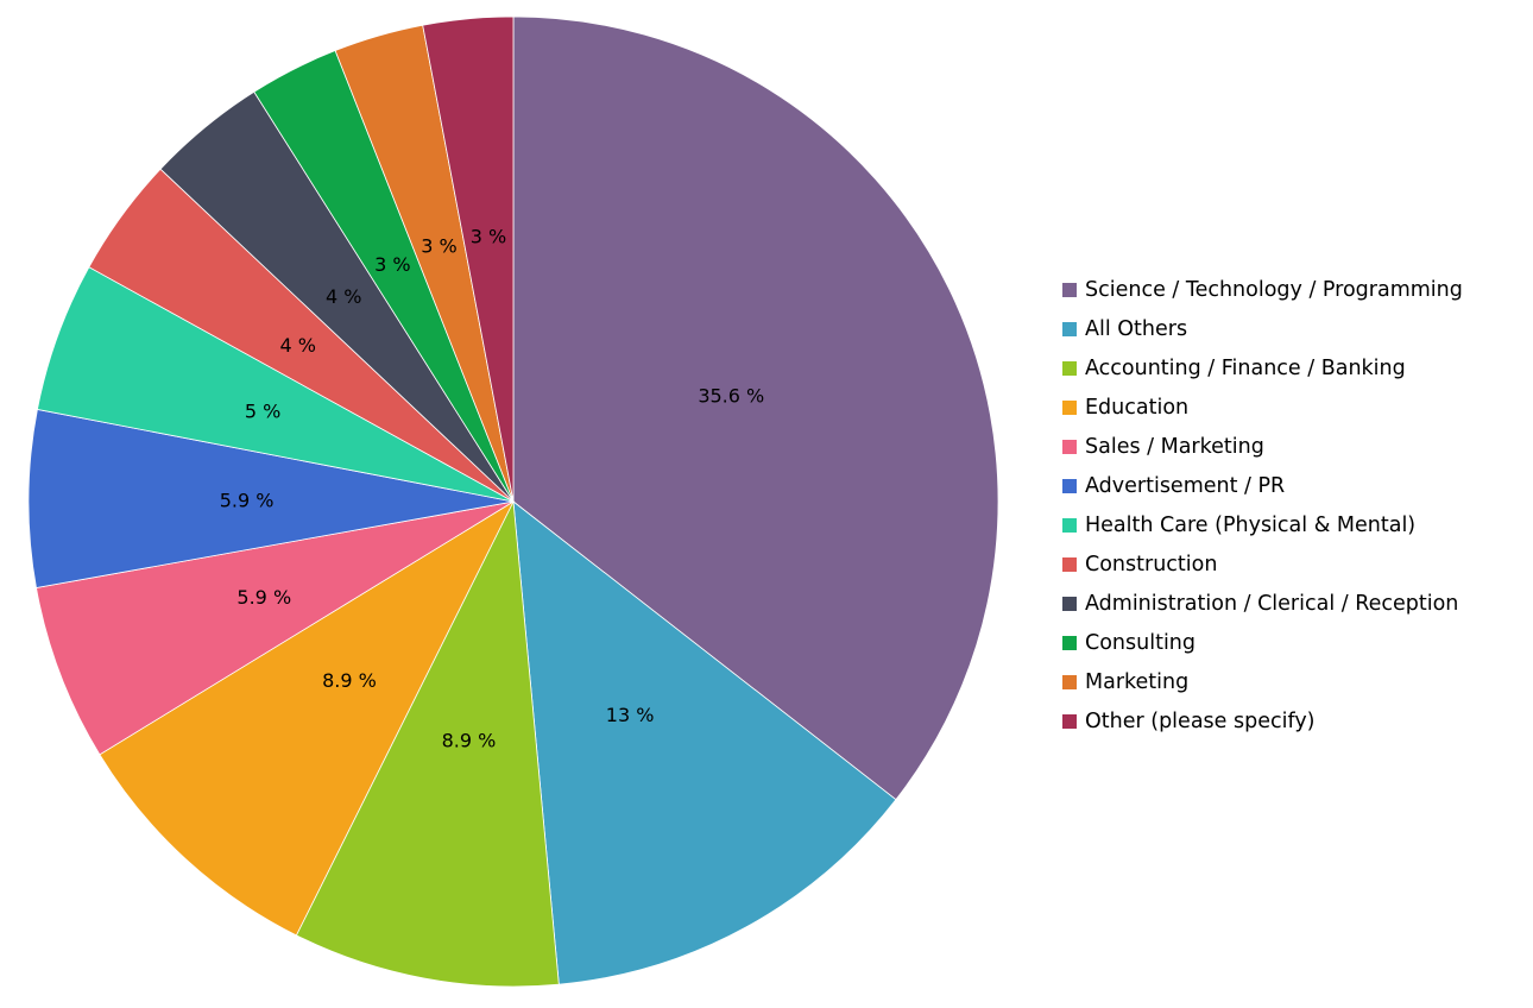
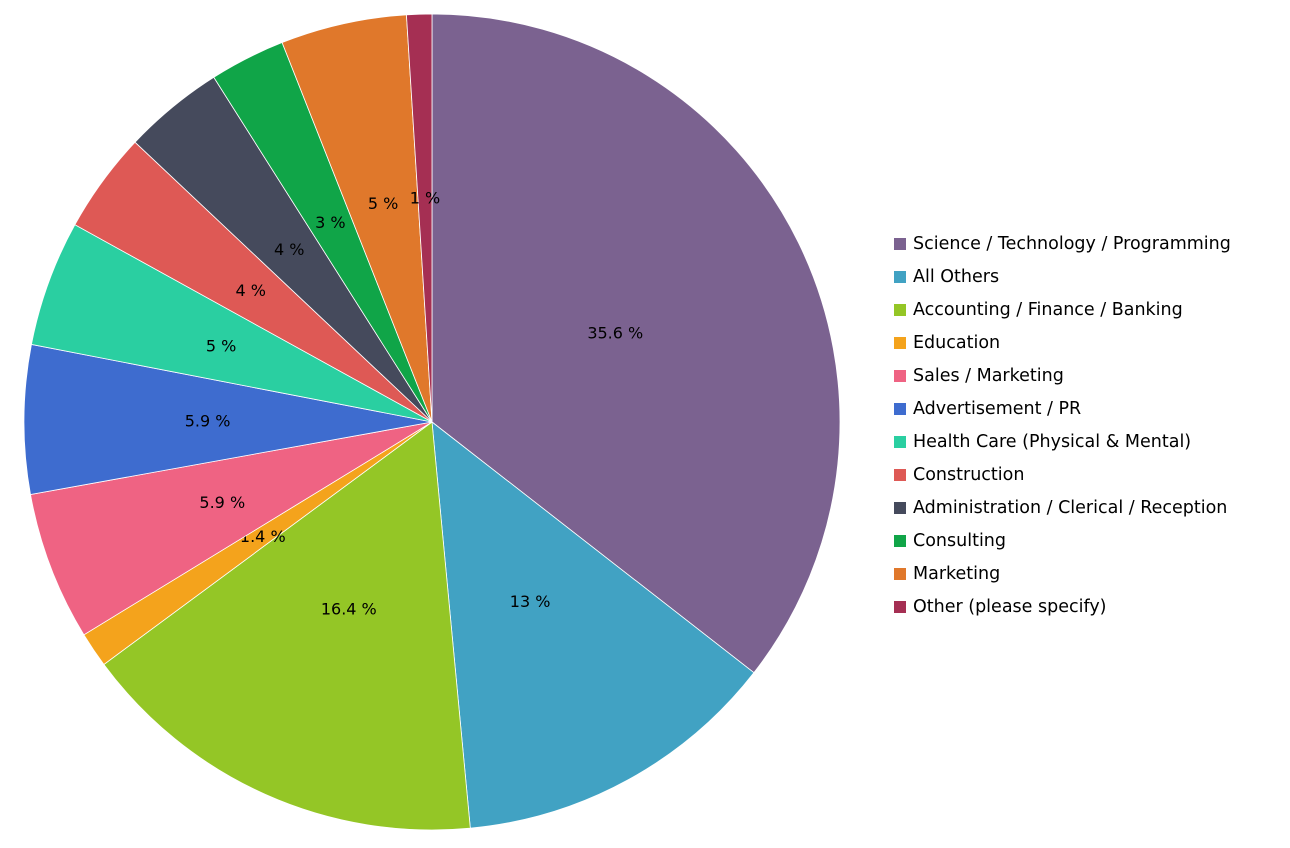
Accounting / Finance / Banking: 8.9 -> 16.4
Education: 8.9 -> 1.4
Marketing: 3 -> 5
Other (please specify): 3 -> 1
